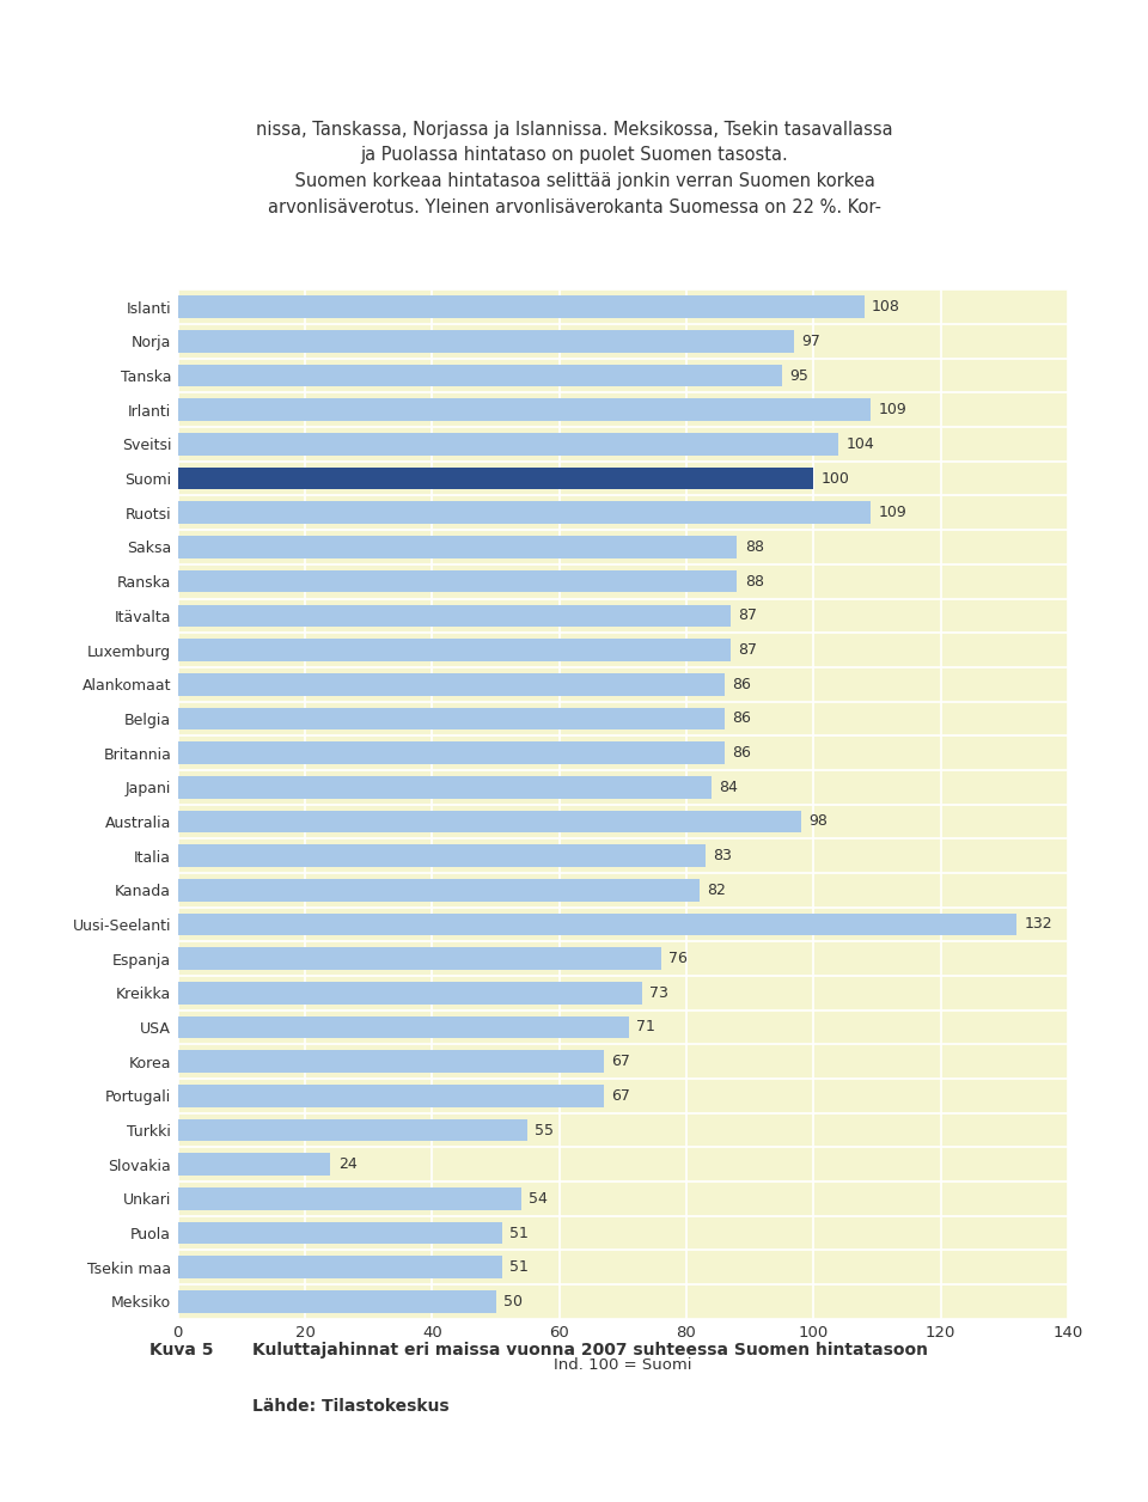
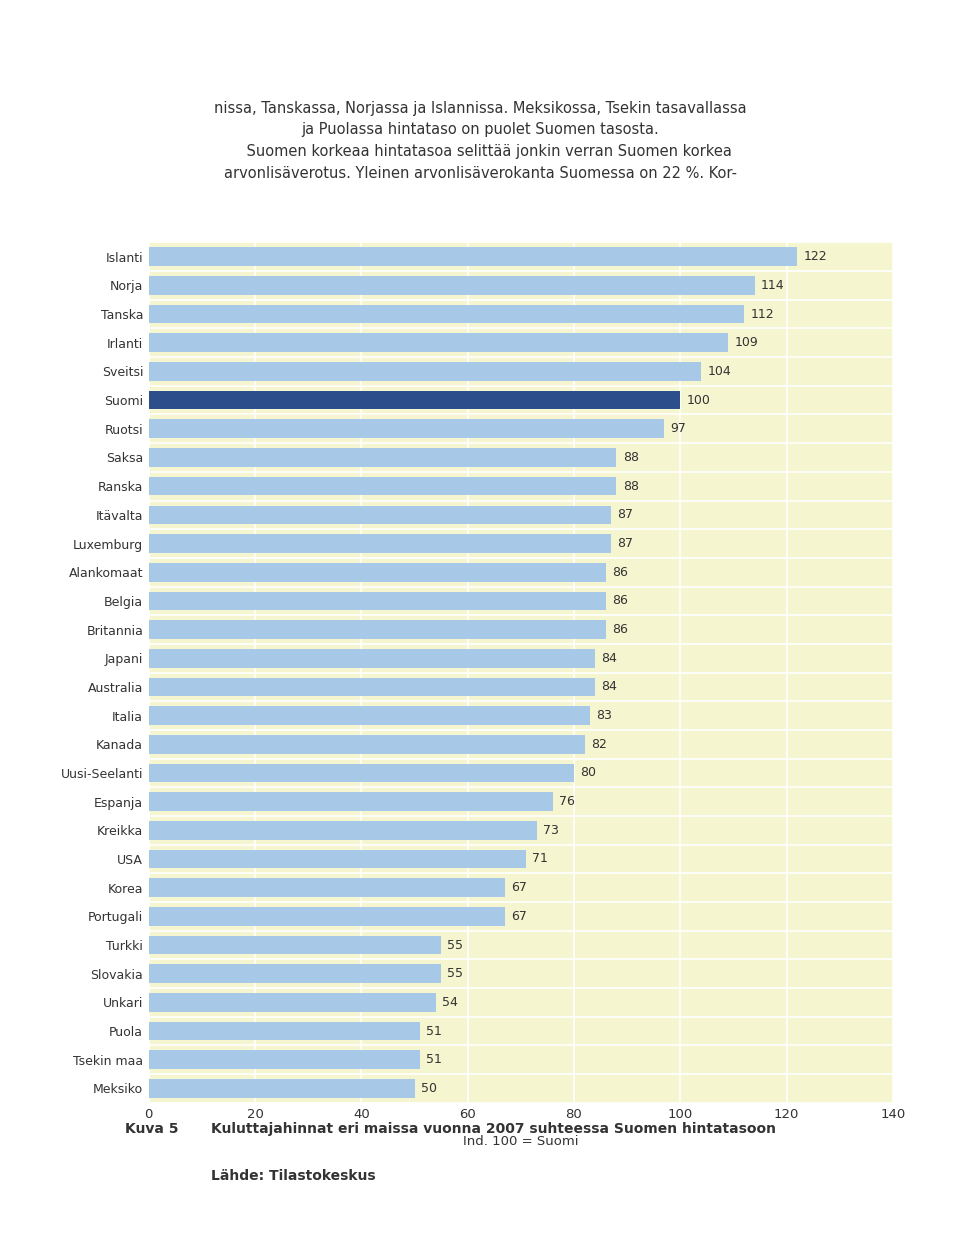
Islanti: 108 -> 122
Norja: 97 -> 114
Tanska: 95 -> 112
Ruotsi: 109 -> 97
Australia: 98 -> 84
Uusi-Seelanti: 132 -> 80
Slovakia: 24 -> 55
